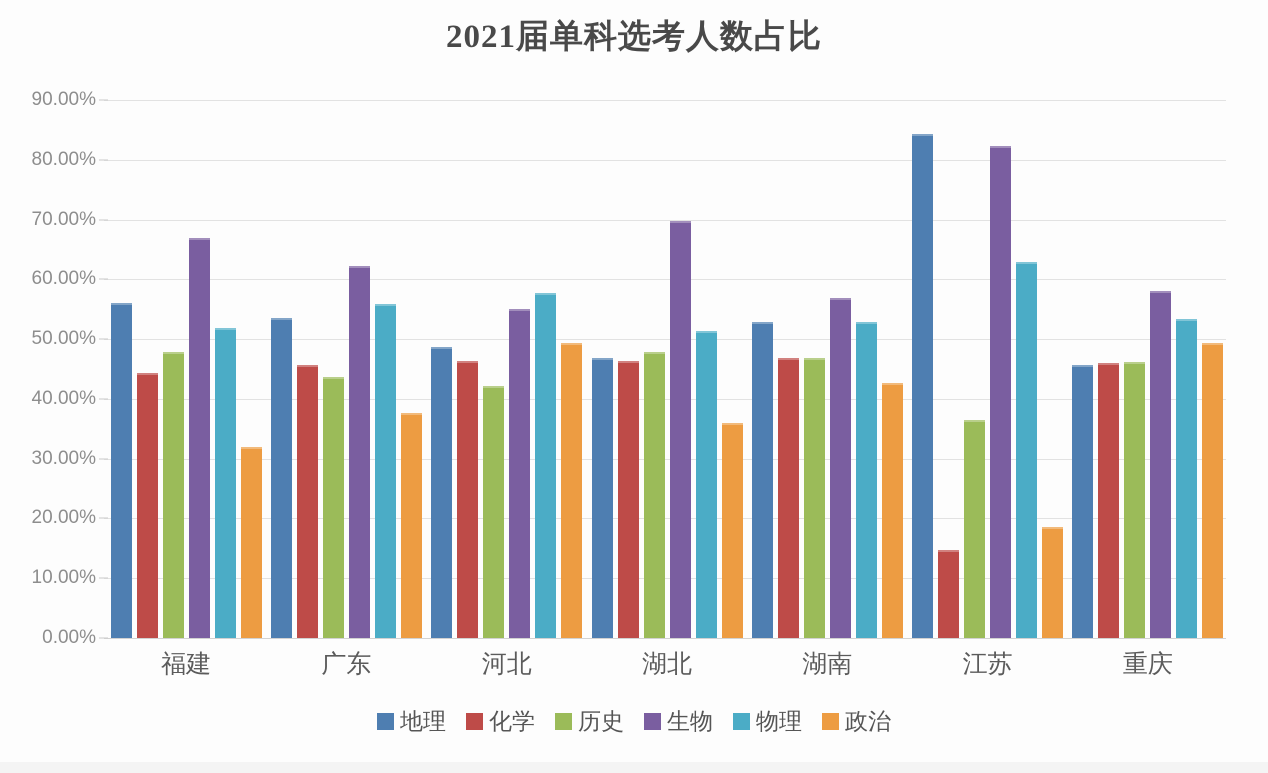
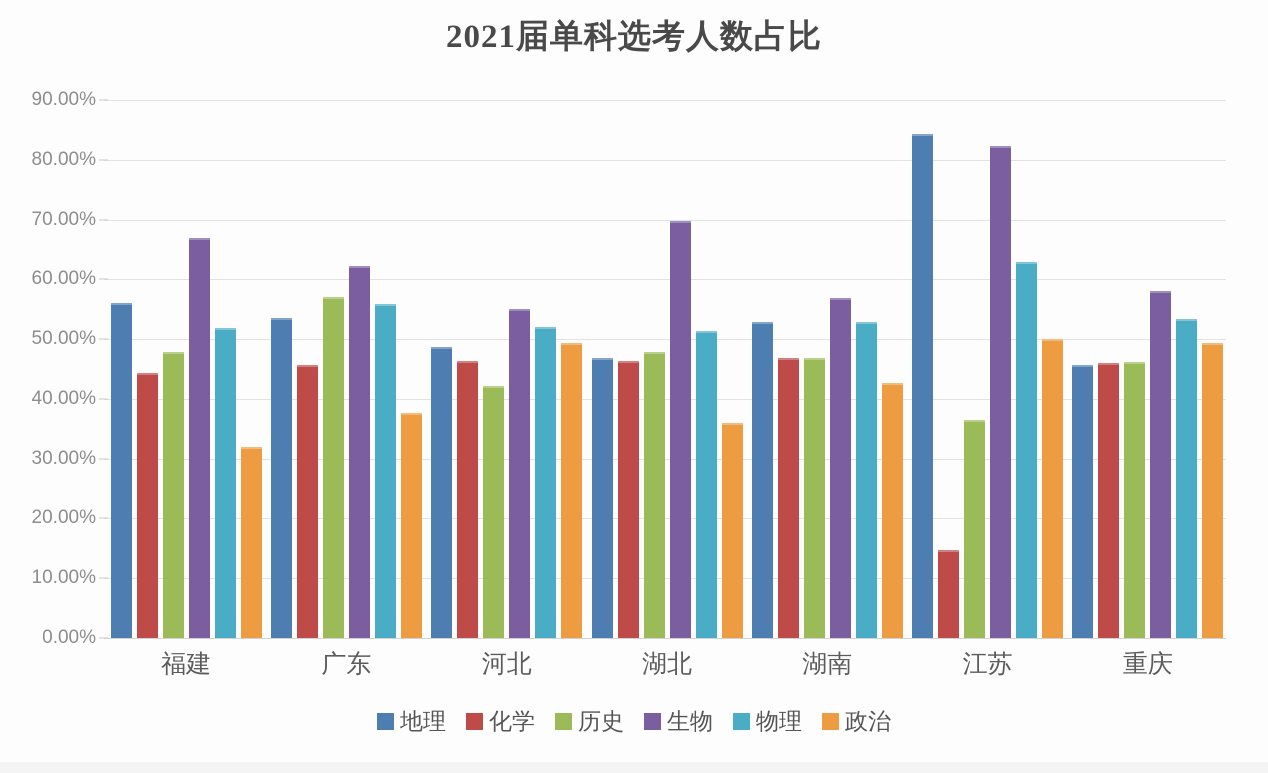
历史/广东: 44% -> 57%
物理/河北: 58% -> 52%
政治/江苏: 19% -> 50%
